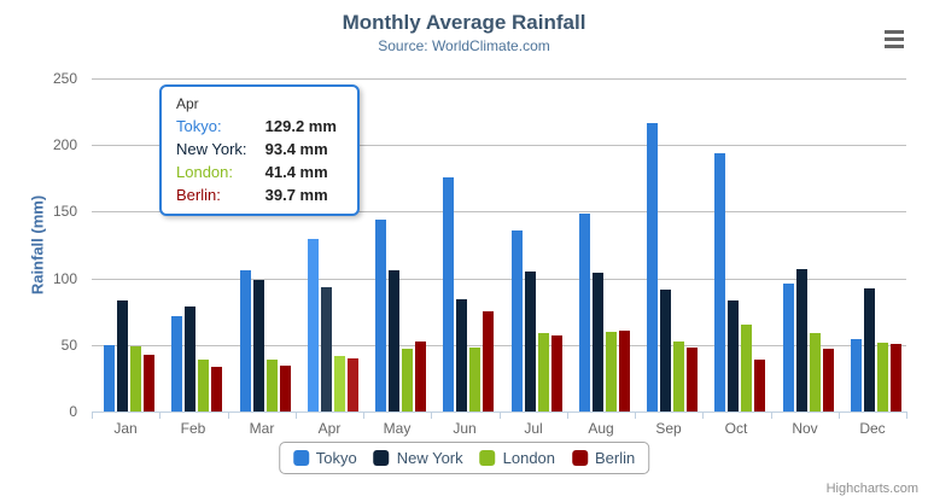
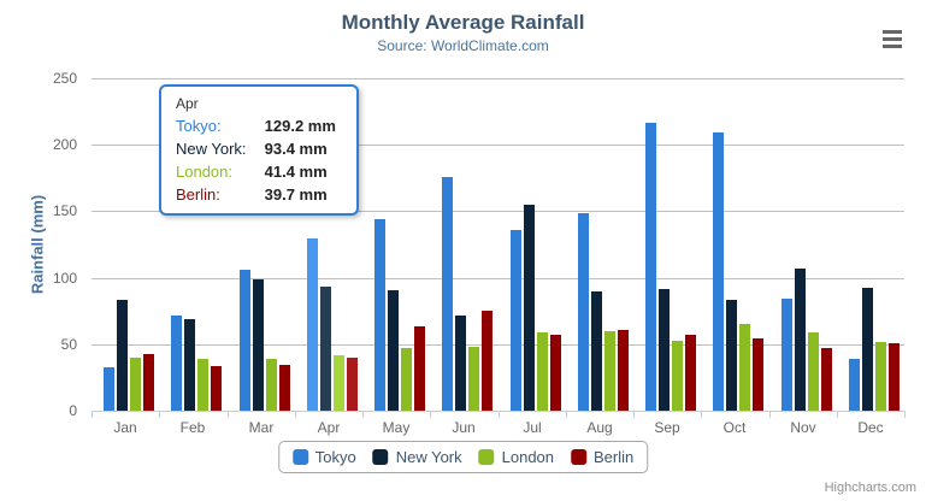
Tokyo/Jan: 50 -> 33
London/Jan: 49 -> 40
New York/Feb: 79 -> 69
New York/May: 106 -> 91
Berlin/May: 53 -> 63
New York/Jun: 84 -> 72
New York/Jul: 105 -> 155
New York/Aug: 104 -> 90
Berlin/Sep: 48 -> 57
Tokyo/Oct: 194 -> 209
Berlin/Oct: 39 -> 54
Tokyo/Nov: 96 -> 84
Tokyo/Dec: 54 -> 39
